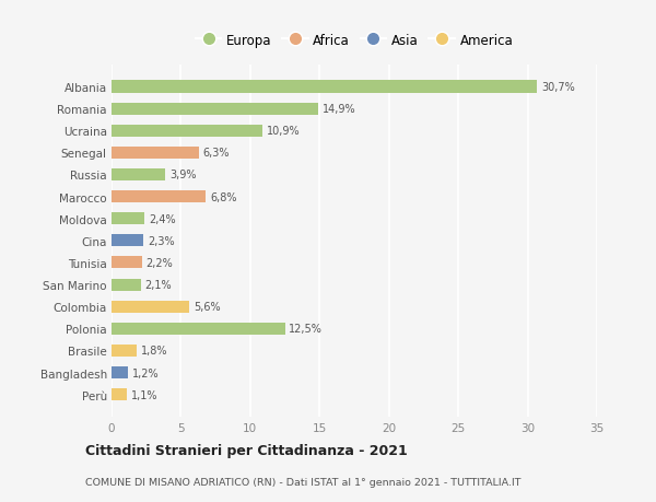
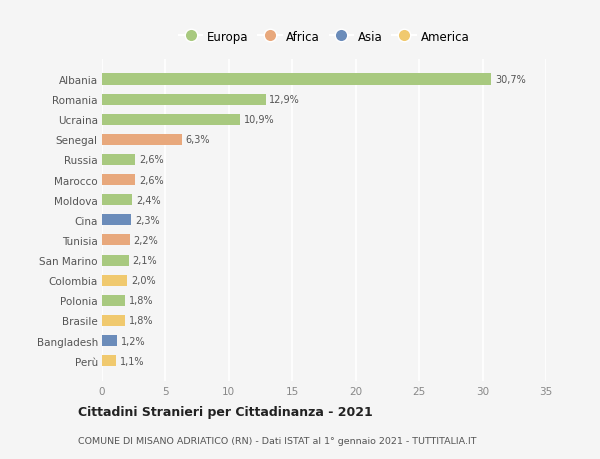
Romania: 14,9% -> 12,9%
Russia: 3,9% -> 2,6%
Marocco: 6,8% -> 2,6%
Colombia: 5,6% -> 2,0%
Polonia: 12,5% -> 1,8%
